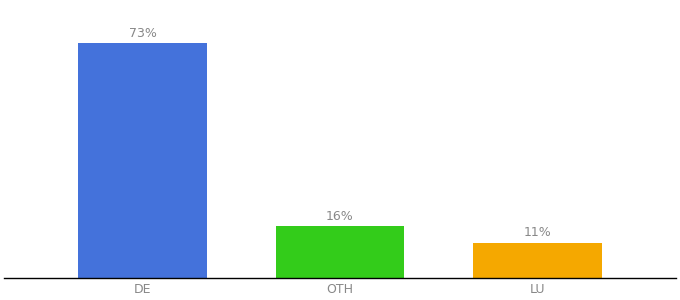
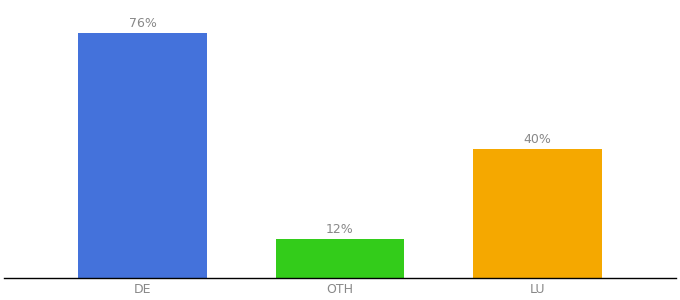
DE: 73% -> 76%
OTH: 16% -> 12%
LU: 11% -> 40%
